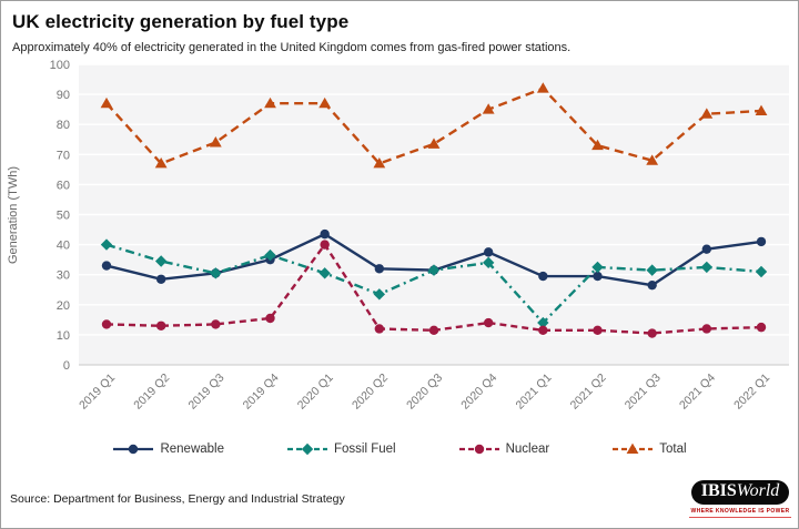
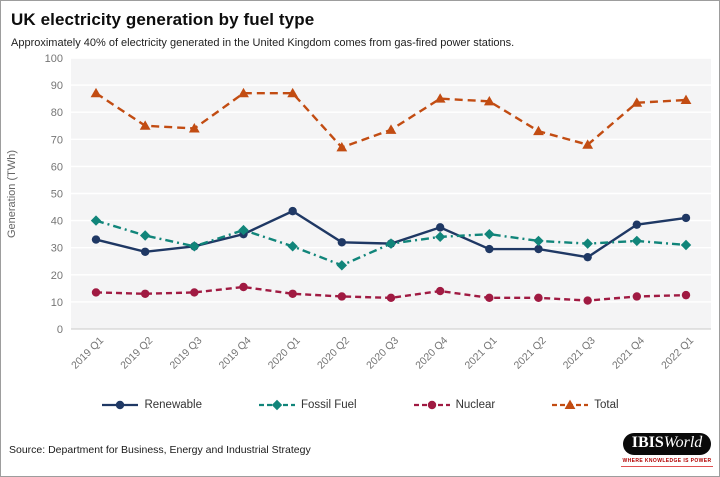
Total/2019 Q2: 67 -> 75
Nuclear/2020 Q1: 40 -> 13
Fossil Fuel/2021 Q1: 14 -> 35
Total/2021 Q1: 92 -> 84
